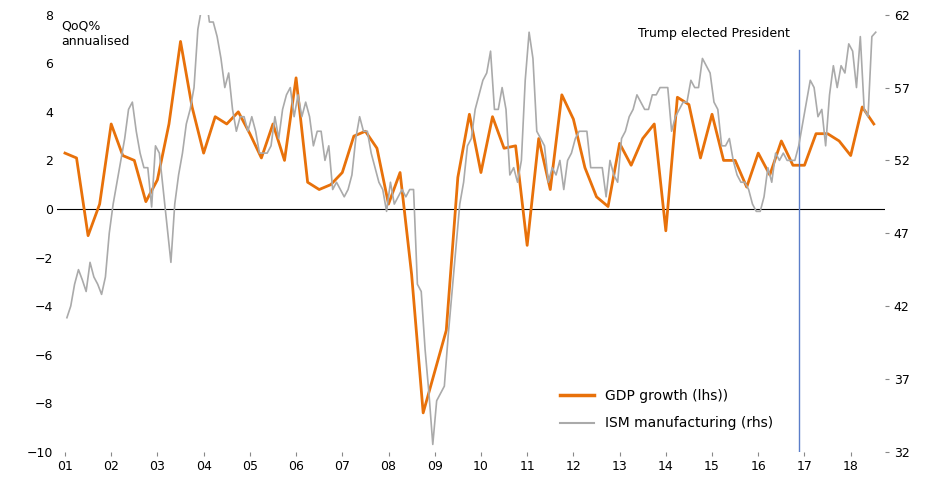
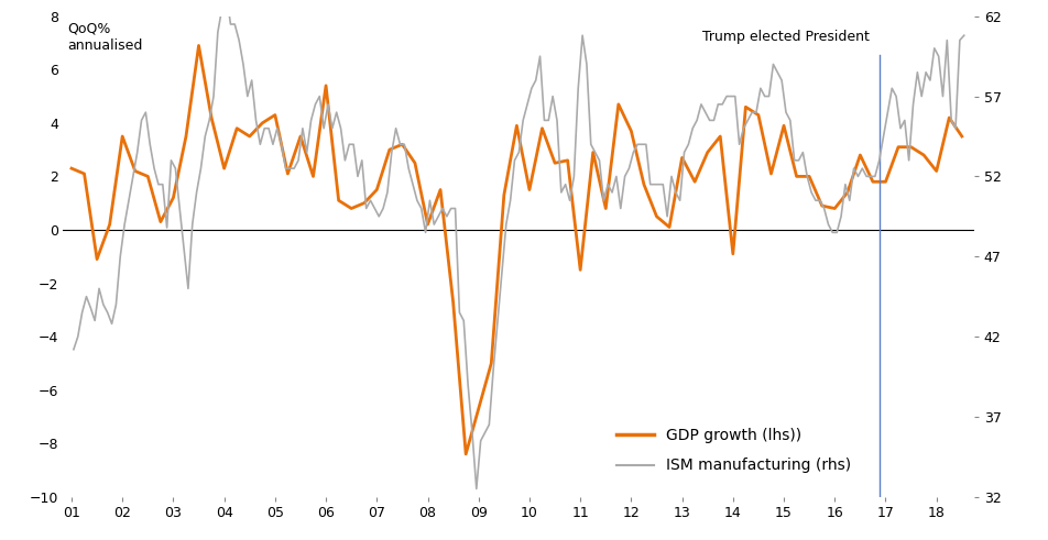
GDP growth (lhs))/05: 3.1 -> 4.3
GDP growth (lhs))/16: 2.3 -> 0.8
